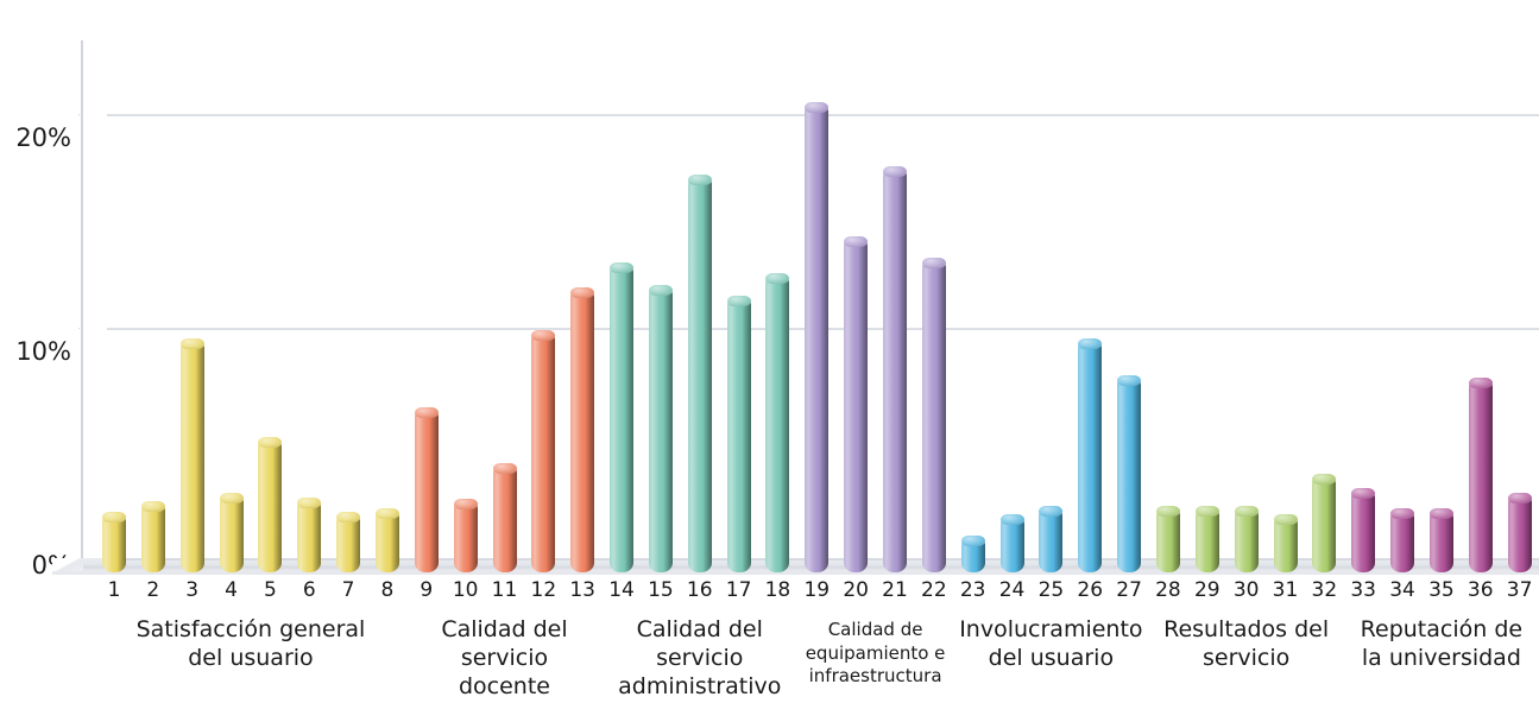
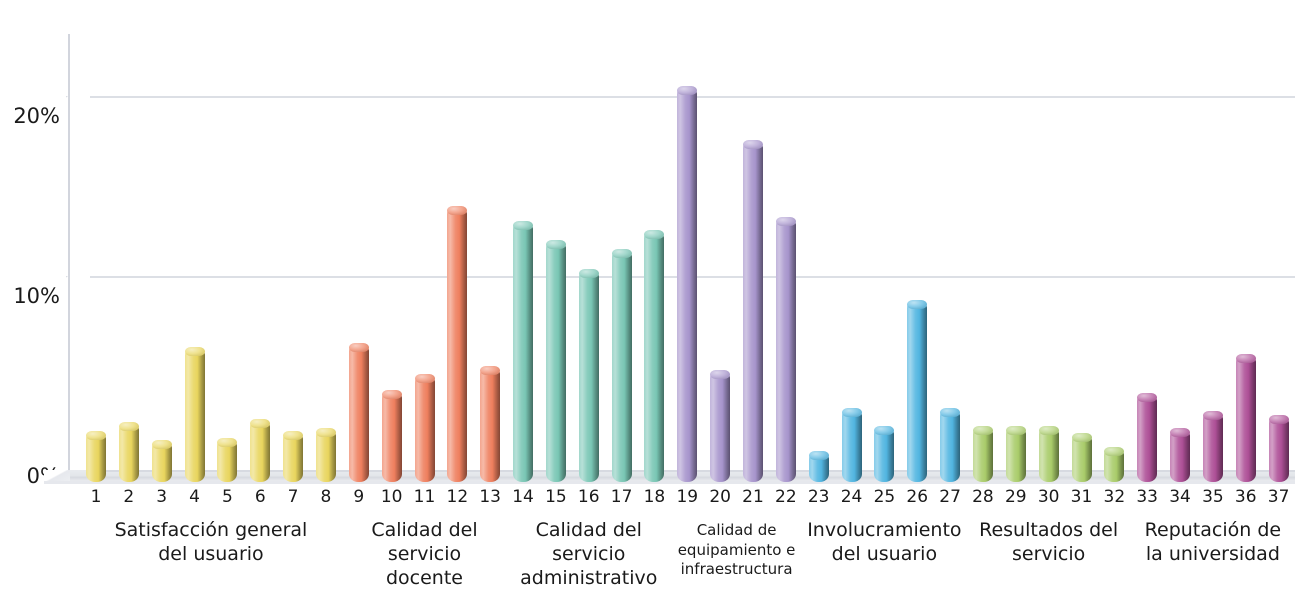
3: 10.7% -> 2.1%
4: 3.5% -> 7.3%
5: 6.1% -> 2.2%
10: 3.2% -> 4.9%
11: 4.9% -> 5.8%
12: 11.1% -> 15.1%
13: 13.1% -> 6.2%
16: 18.4% -> 11.6%
20: 15.5% -> 6.0%
24: 2.5% -> 3.9%
26: 10.7% -> 9.9%
27: 9.0% -> 3.9%
32: 4.4% -> 1.7%
33: 3.7% -> 4.7%
35: 2.8% -> 3.7%
36: 8.9% -> 6.9%
